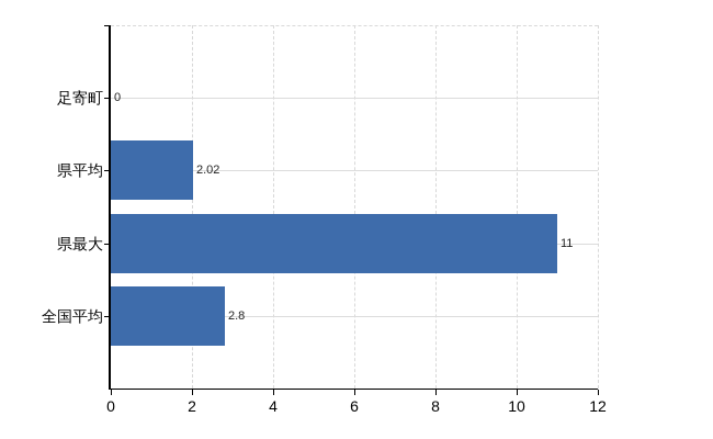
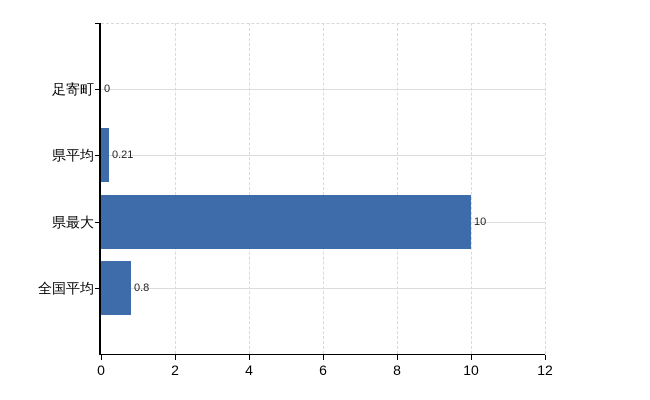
県平均: 2.02 -> 0.21
県最大: 11 -> 10
全国平均: 2.8 -> 0.8
